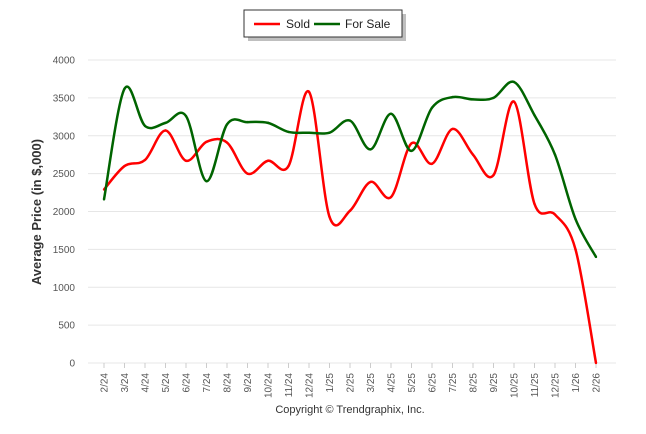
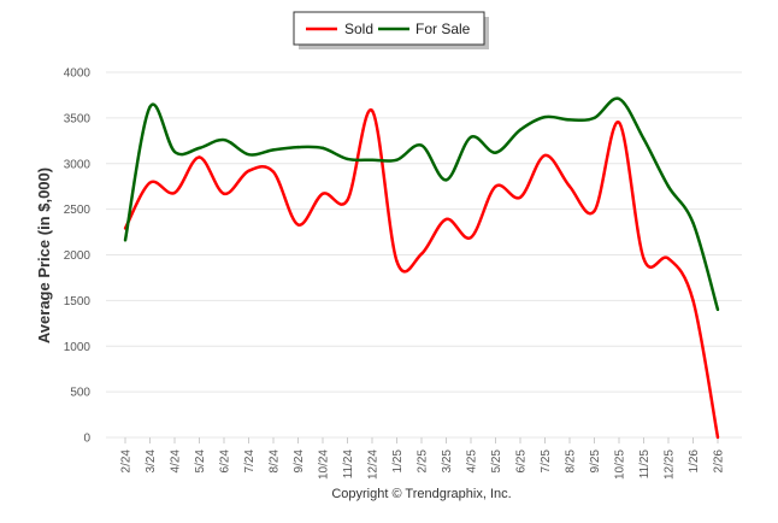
Sold/3/24: 2600 -> 2800
For Sale/7/24: 2400 -> 3100
Sold/9/24: 2500 -> 2300
Sold/5/25: 2900 -> 2800
For Sale/5/25: 2800 -> 3100
Sold/11/25: 2100 -> 2000
For Sale/1/26: 1900 -> 2400
